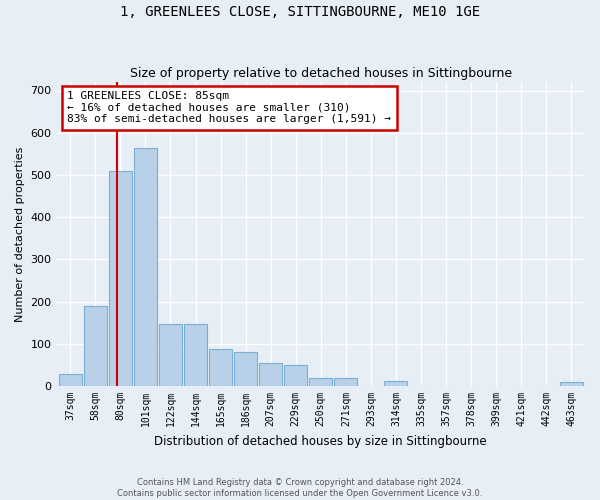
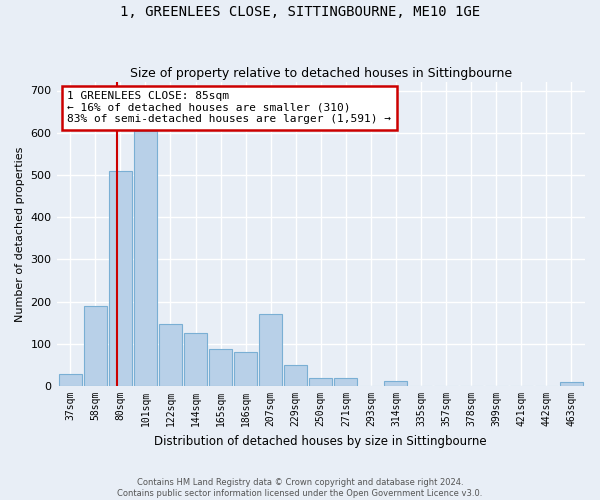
101sqm: 565 -> 605
144sqm: 148 -> 125
207sqm: 55 -> 170
